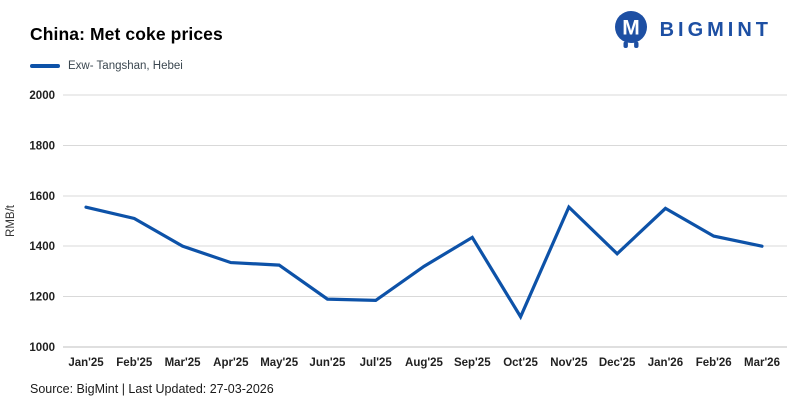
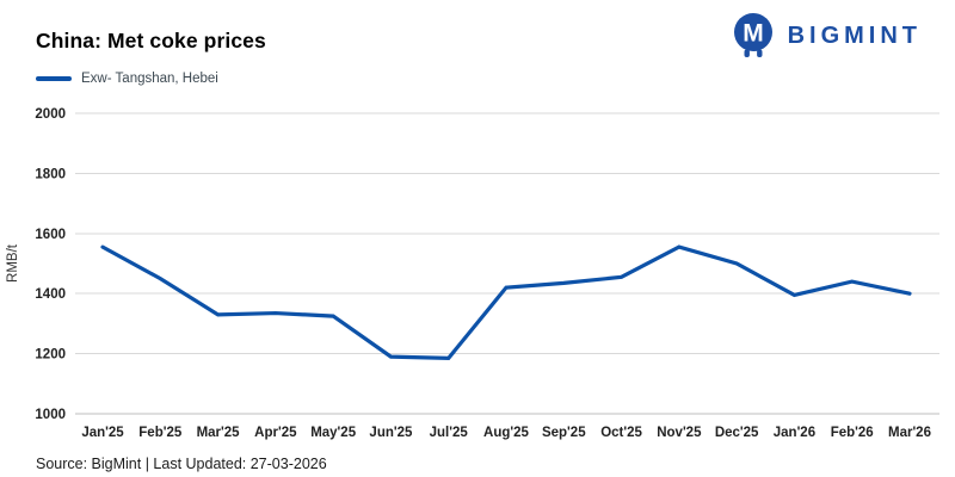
Feb'25: 1510 -> 1450
Mar'25: 1400 -> 1330
Aug'25: 1320 -> 1420
Oct'25: 1120 -> 1460
Dec'25: 1370 -> 1500
Jan'26: 1550 -> 1400
